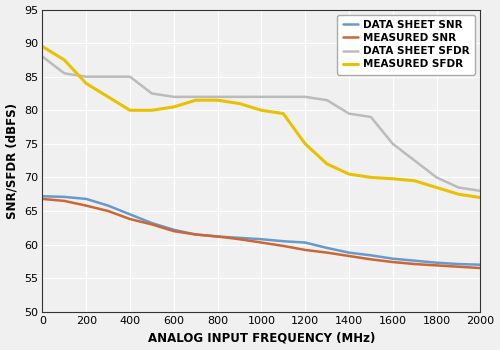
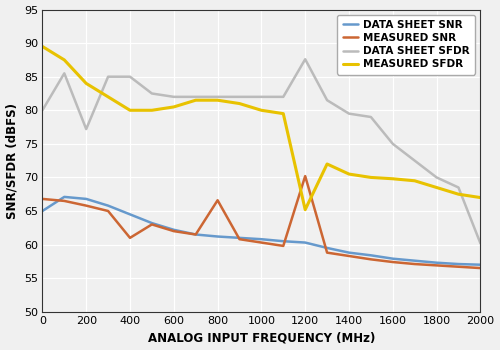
DATA SHEET SNR/0: 67.2 -> 65.0
DATA SHEET SFDR/0: 88.0 -> 80.0
DATA SHEET SFDR/200: 85.0 -> 77.2
MEASURED SNR/400: 63.8 -> 61.0
MEASURED SNR/800: 61.2 -> 66.6
MEASURED SNR/1200: 59.2 -> 70.2
DATA SHEET SFDR/1200: 82.0 -> 87.6
MEASURED SFDR/1200: 75.0 -> 65.2
DATA SHEET SFDR/2000: 68.0 -> 60.2
